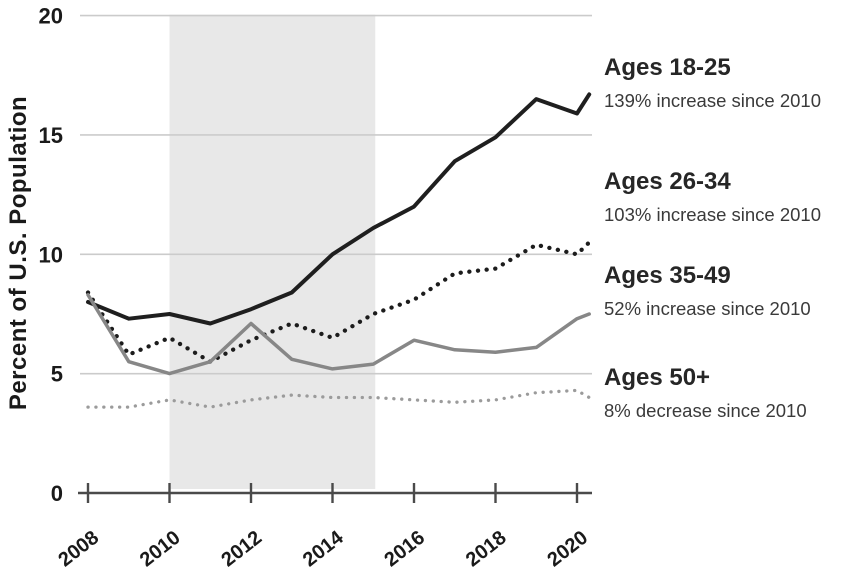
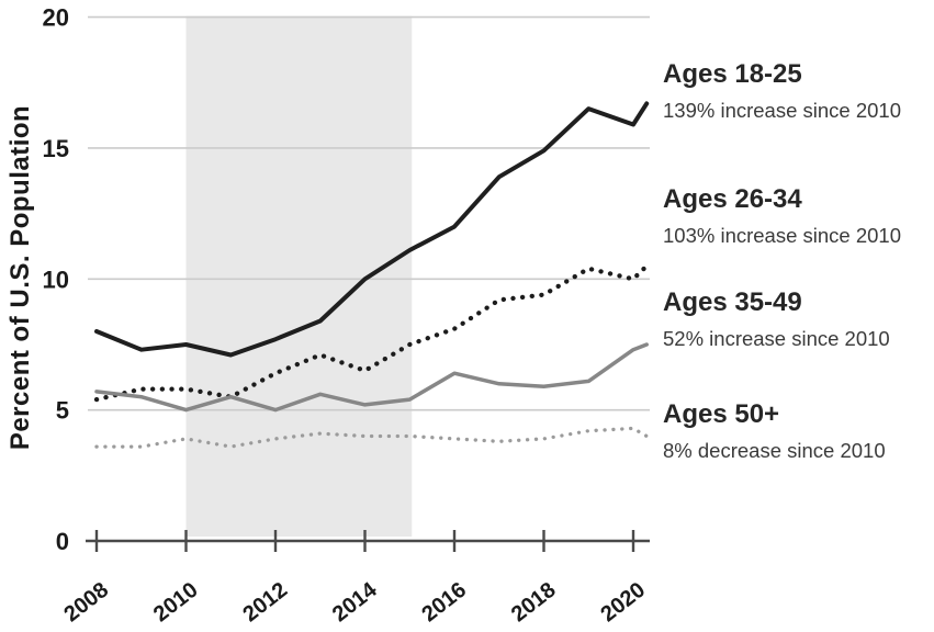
Ages 26-34/2008: 8.4 -> 5.4
Ages 35-49/2008: 8.3 -> 5.7
Ages 26-34/2010: 6.5 -> 5.8
Ages 35-49/2012: 7.1 -> 5.0
